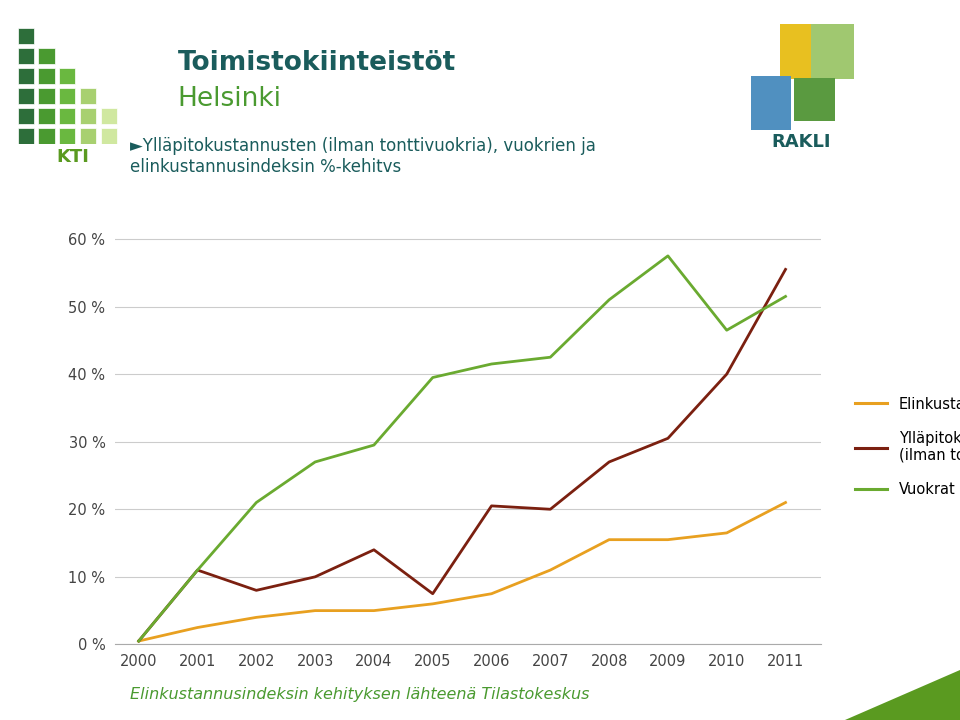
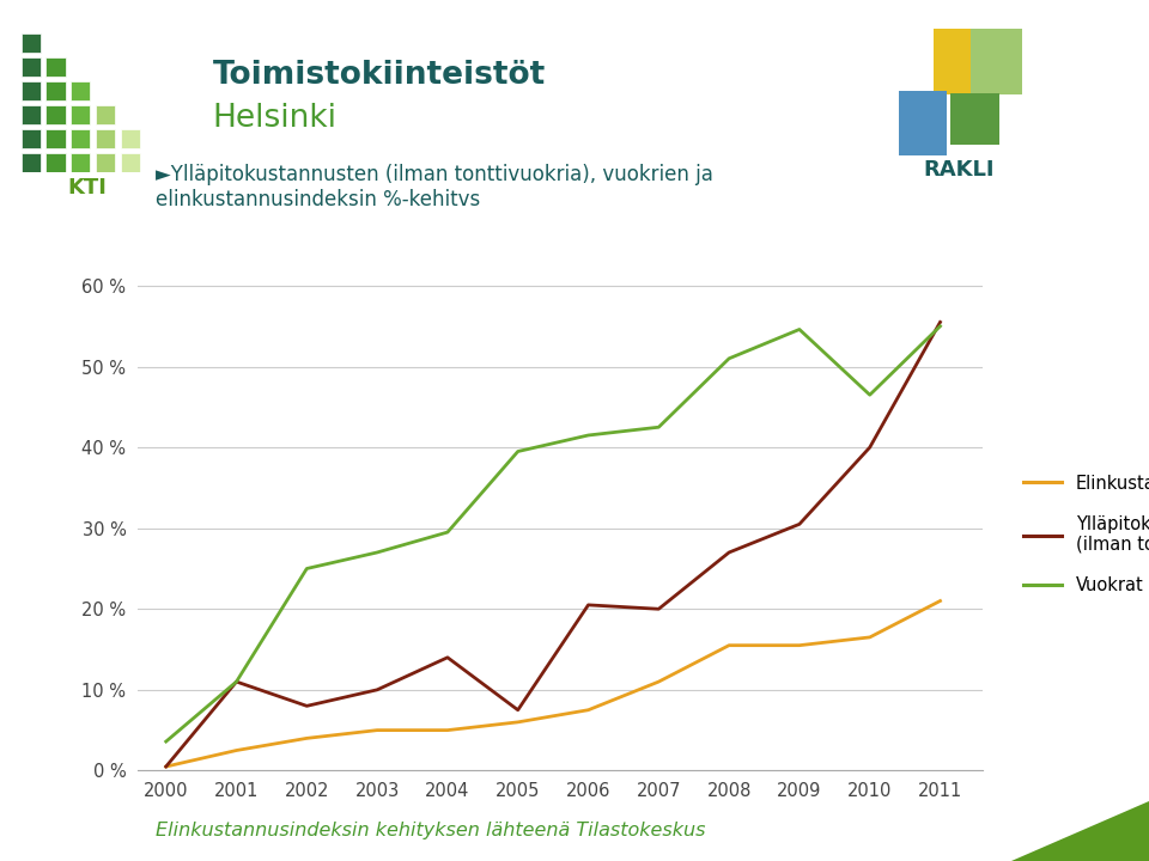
Vuokrat/2000: 0.5 % -> 3.6 %
Vuokrat/2002: 21.0 % -> 25.0 %
Vuokrat/2009: 57.5 % -> 54.6 %
Vuokrat/2011: 51.5 % -> 55.0 %
